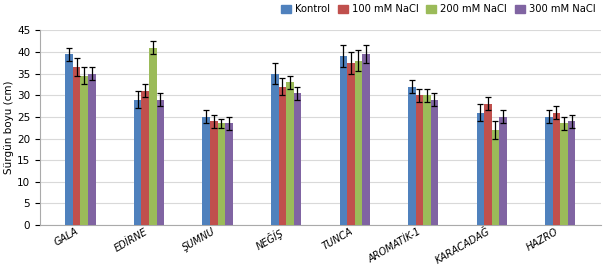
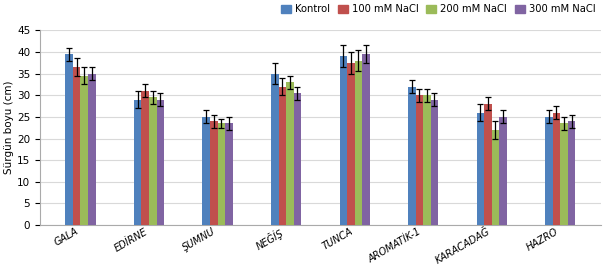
200 mM NaCl/EDİRNE: 41.0 -> 29.5
